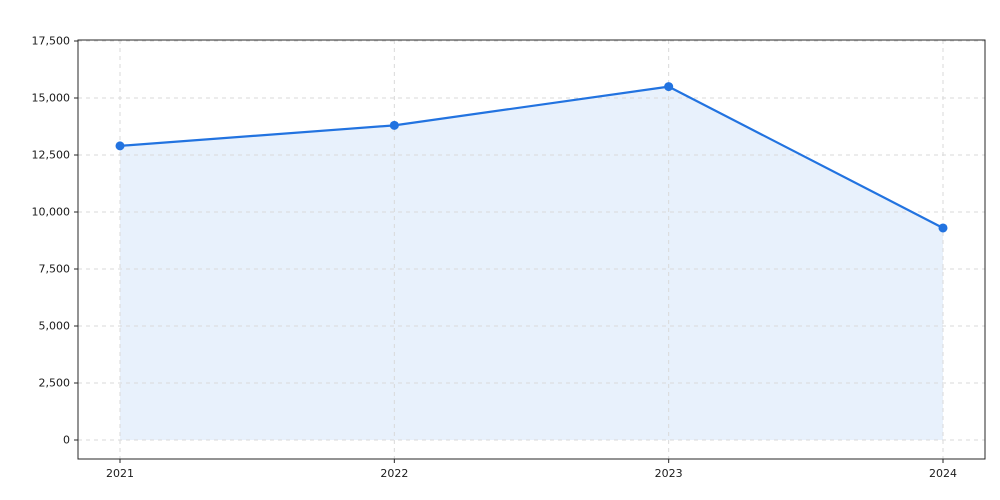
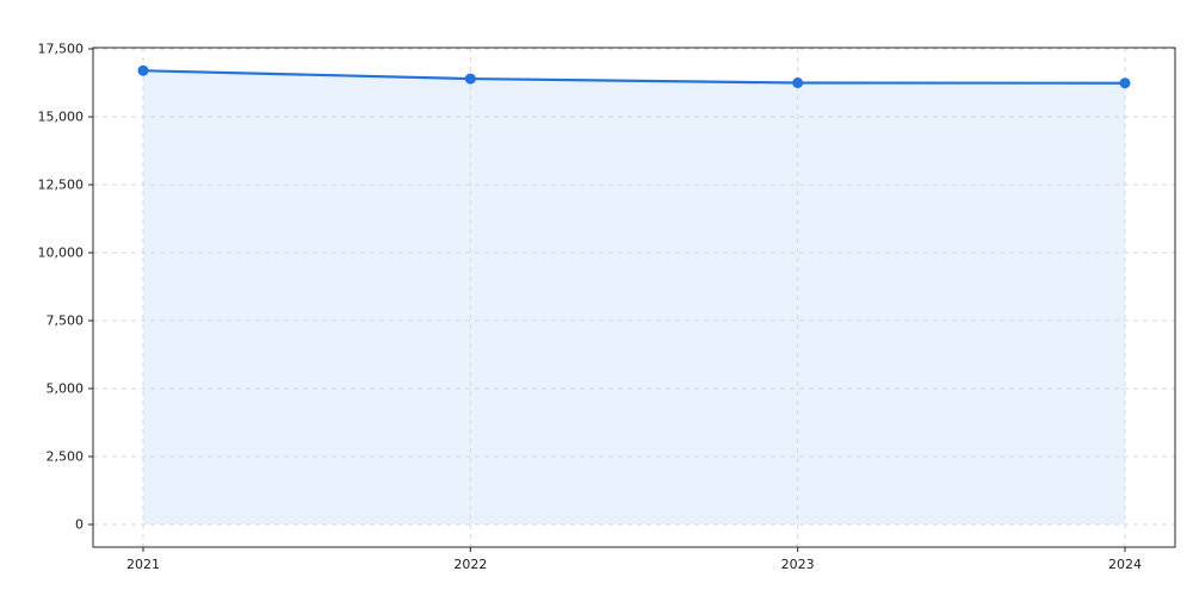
2021: 12900 -> 16700
2022: 13800 -> 16400
2023: 15500 -> 16200
2024: 9300 -> 16200
